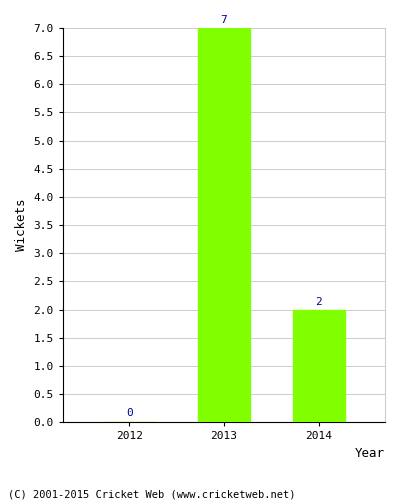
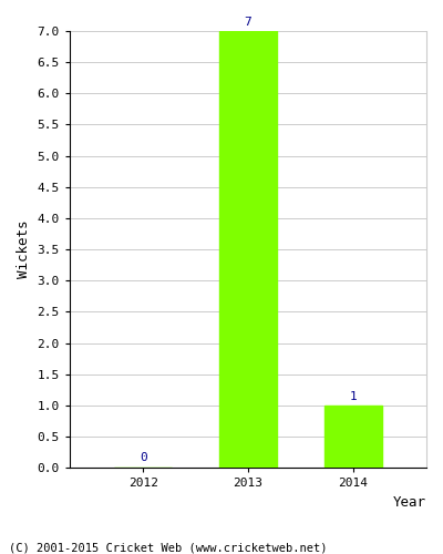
2014: 2 -> 1
